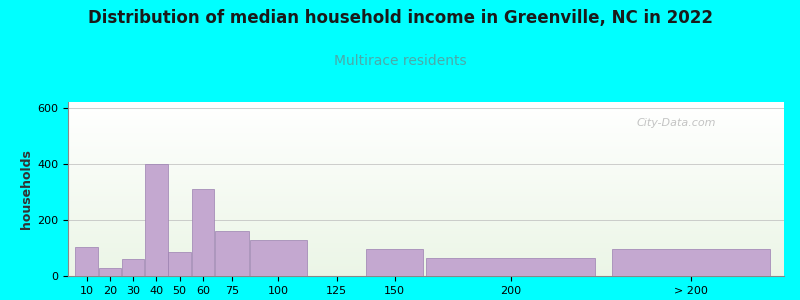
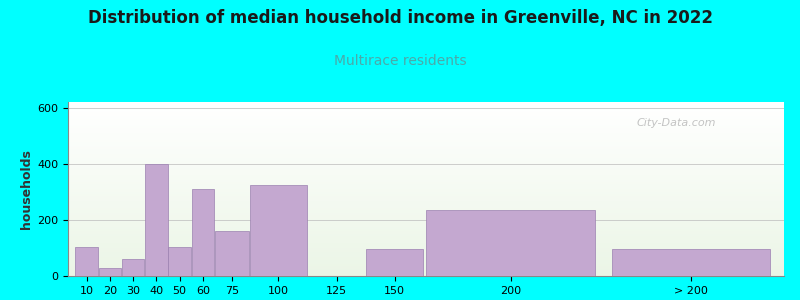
50: 85 -> 105
100: 130 -> 325
200: 65 -> 235
